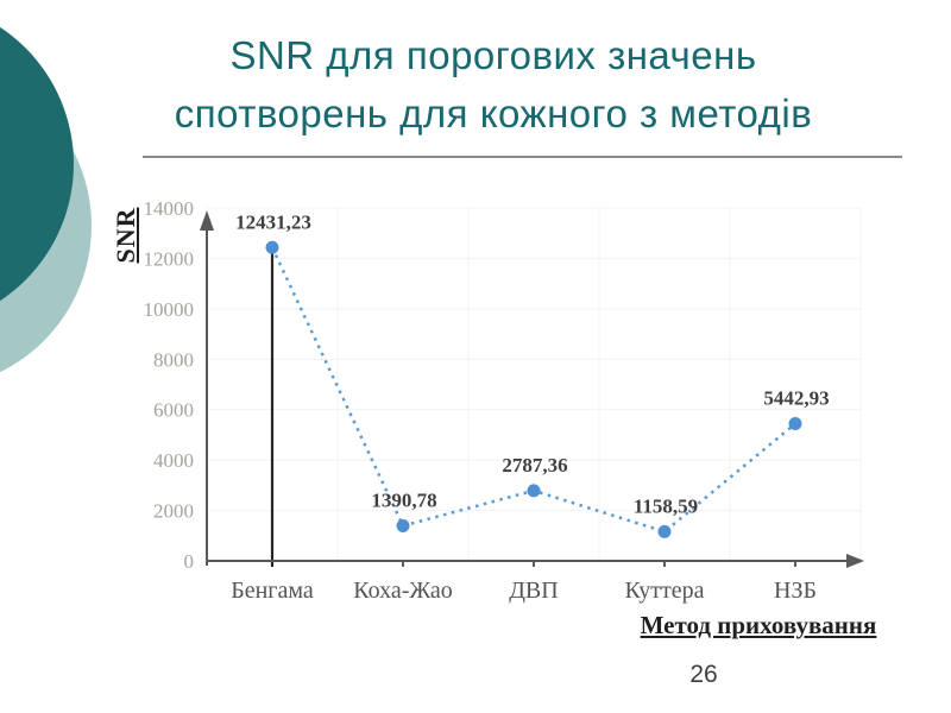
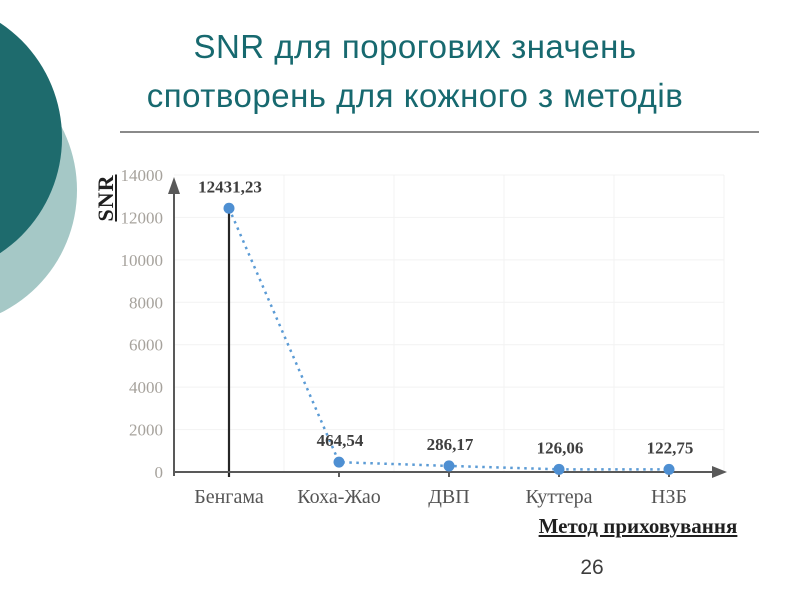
Коха-Жао: 1390,78 -> 464,54
ДВП: 2787,36 -> 286,17
Куттера: 1158,59 -> 126,06
НЗБ: 5442,93 -> 122,75
